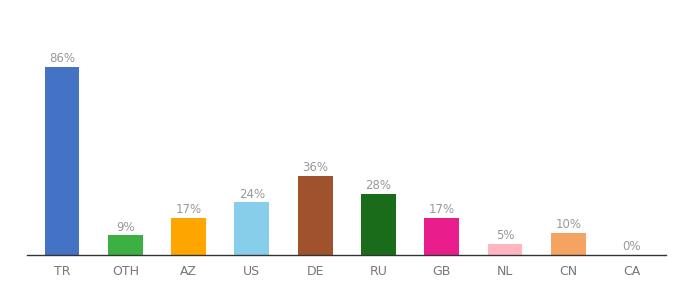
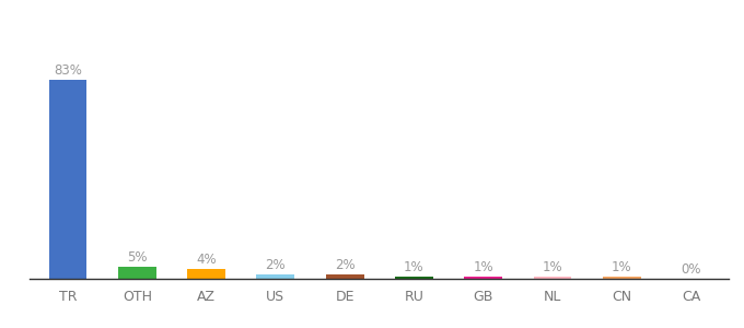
TR: 86% -> 83%
OTH: 9% -> 5%
AZ: 17% -> 4%
US: 24% -> 2%
DE: 36% -> 2%
RU: 28% -> 1%
GB: 17% -> 1%
NL: 5% -> 1%
CN: 10% -> 1%
